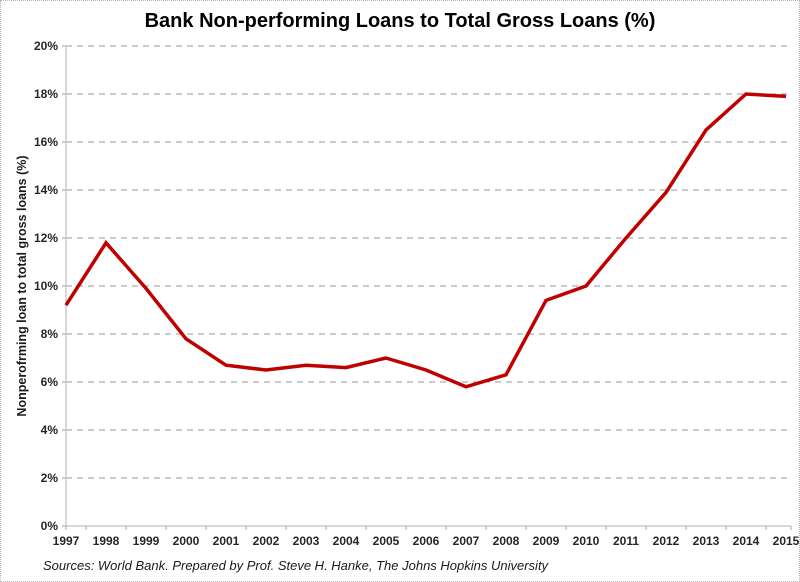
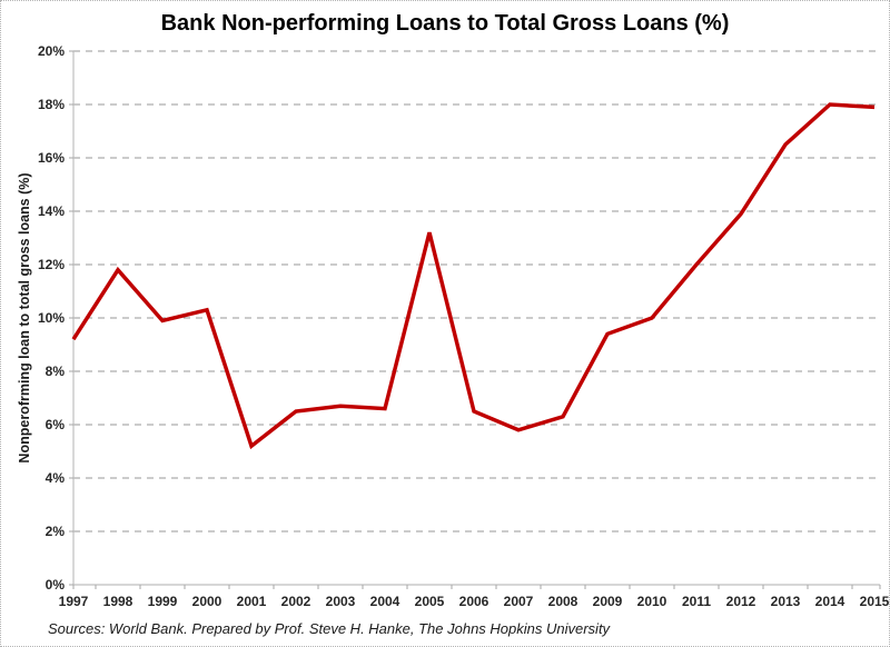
2000: 7.8% -> 10.3%
2001: 6.7% -> 5.2%
2005: 7.0% -> 13.2%
